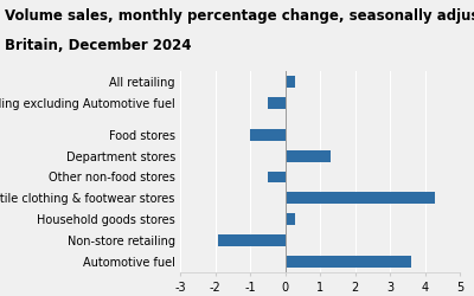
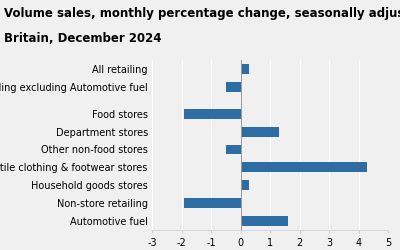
Food stores: -1.0 -> -1.9
Automotive fuel: 3.6 -> 1.6
